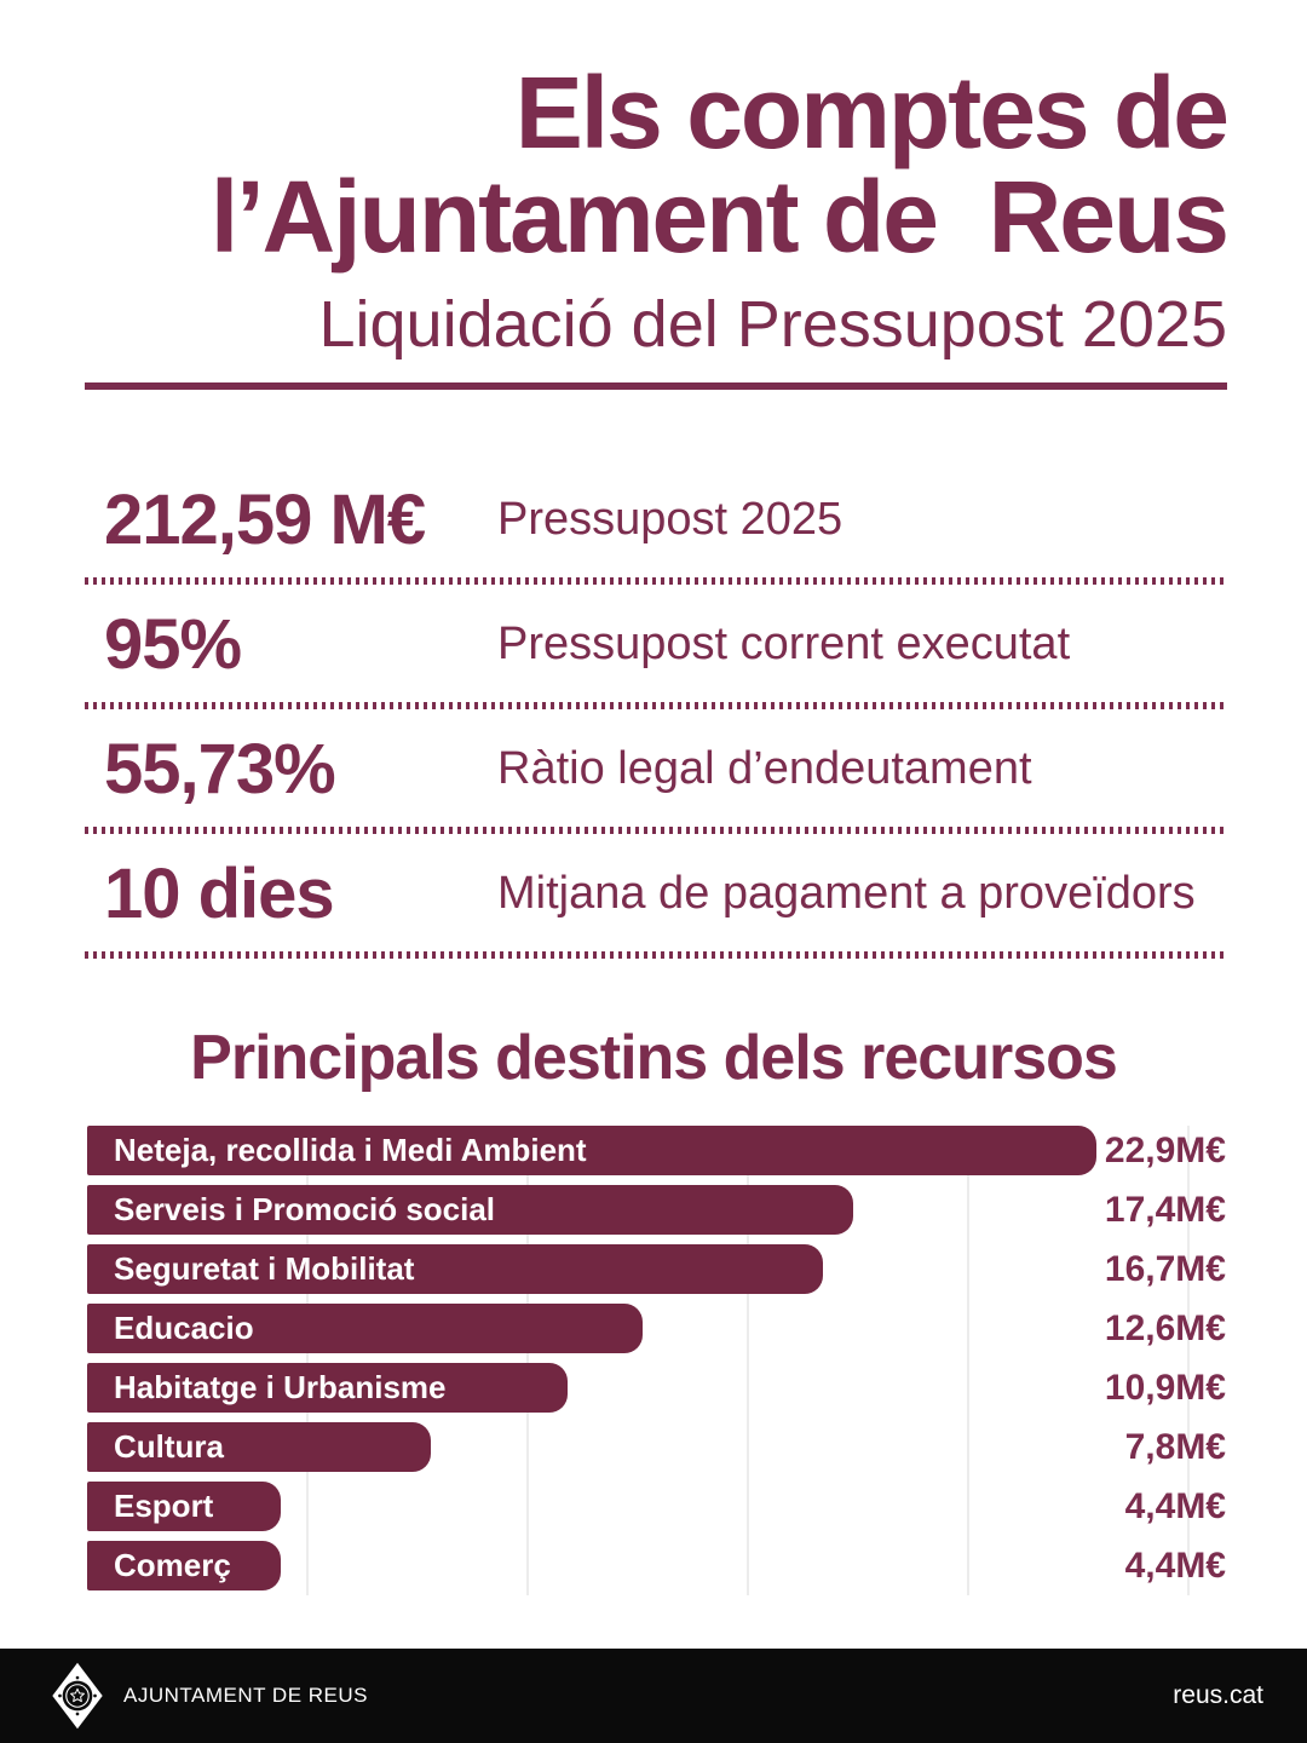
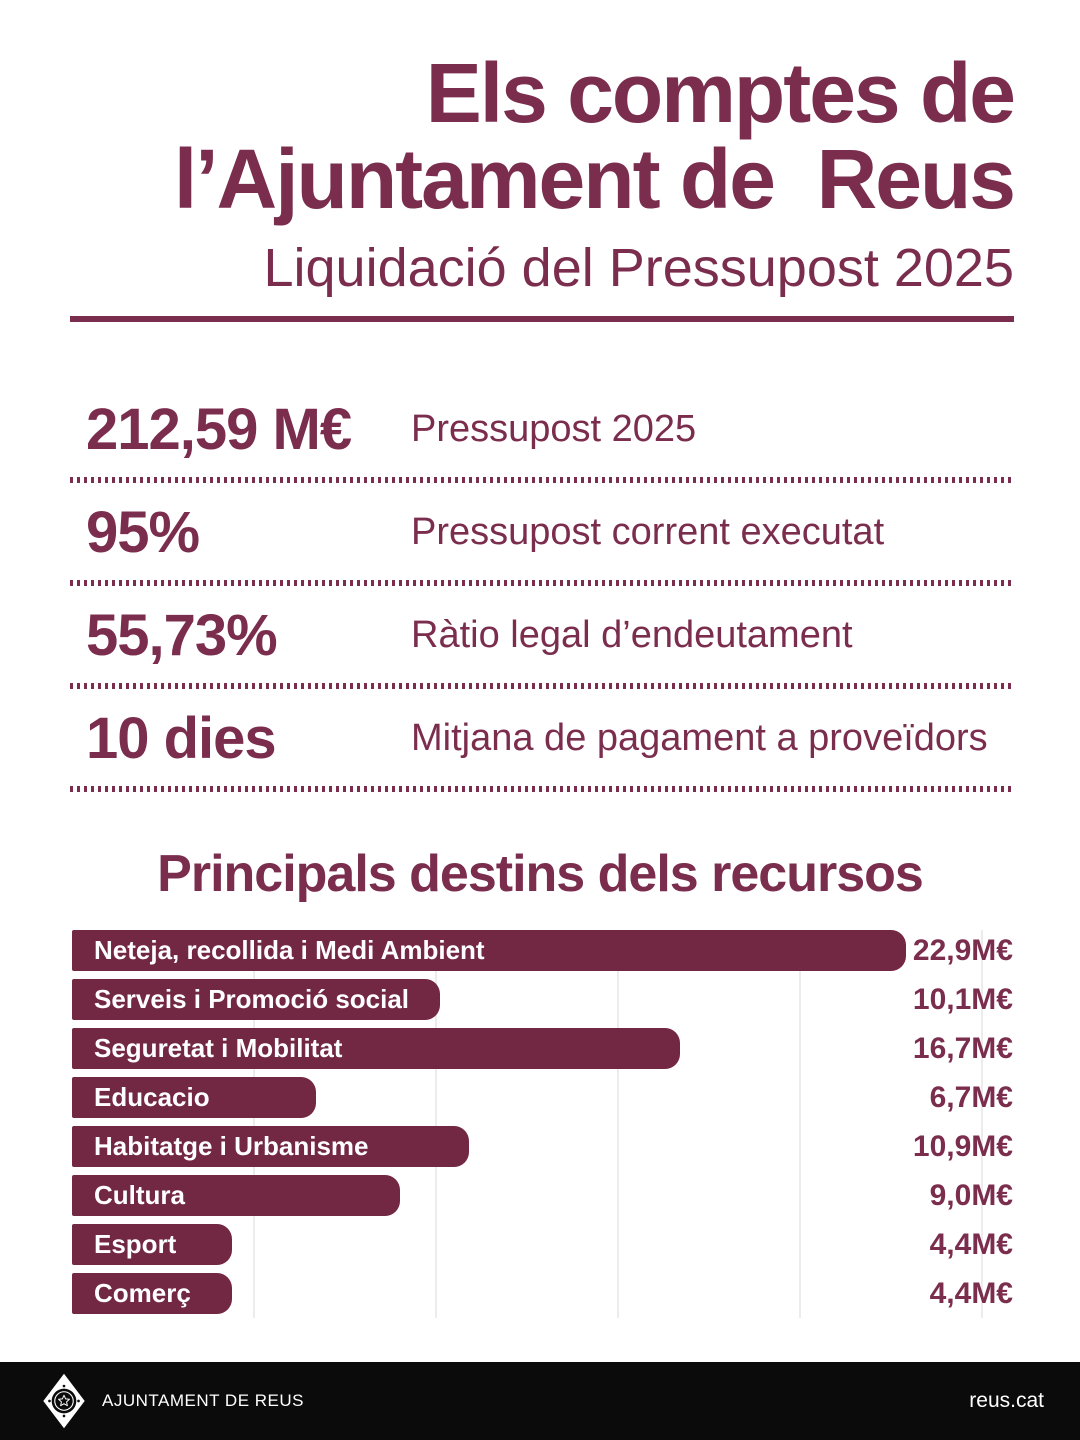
Serveis i Promoció social: 17,4 -> 10,1
Educacio: 12,6 -> 6,7
Cultura: 7,8 -> 9,0
